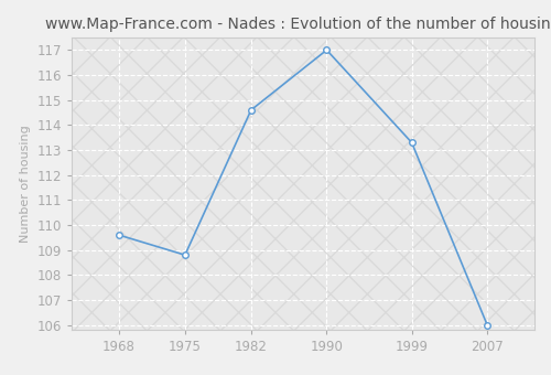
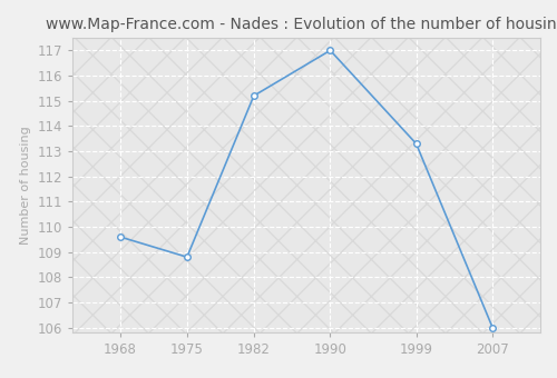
1982: 114.6 -> 115.2
